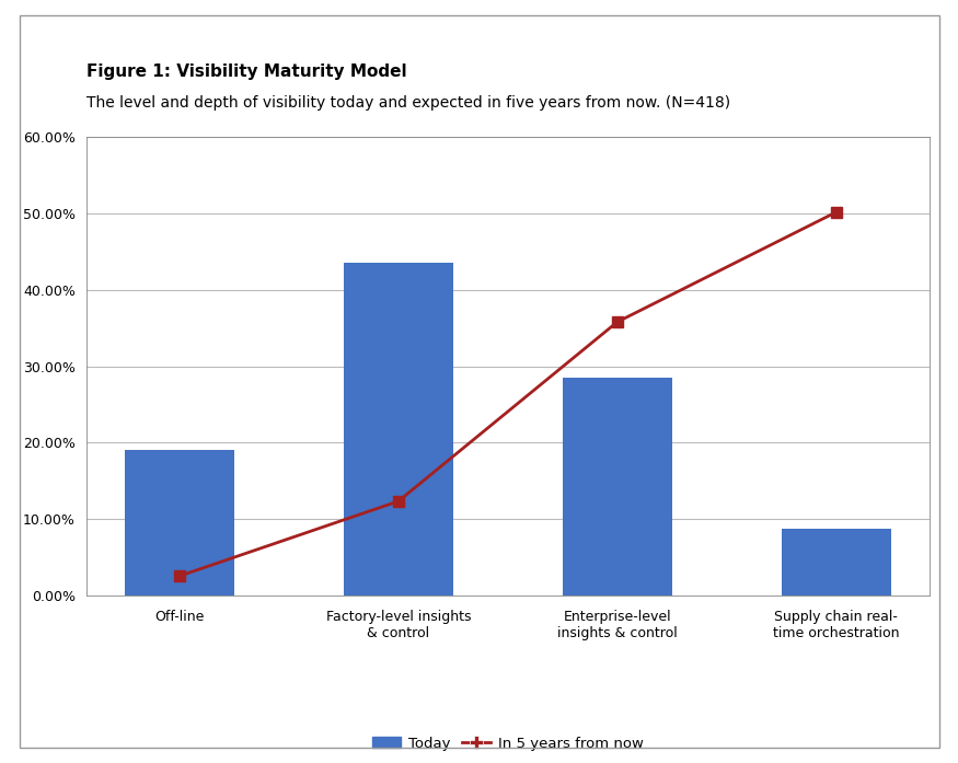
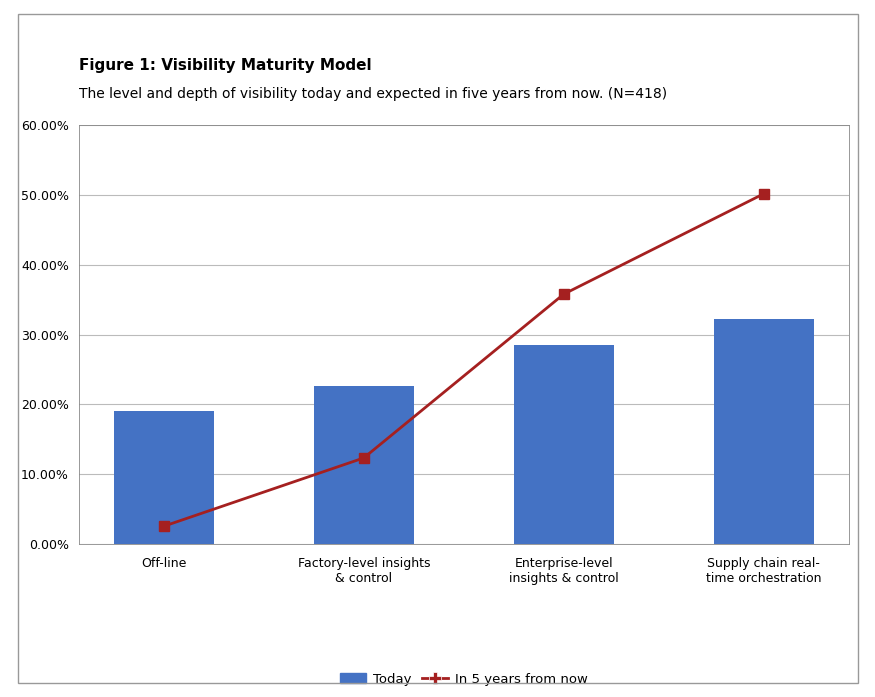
Today/Factory-level insights & control: 43.5% -> 22.6%
Today/Supply chain real- time orchestration: 8.7% -> 32.2%
